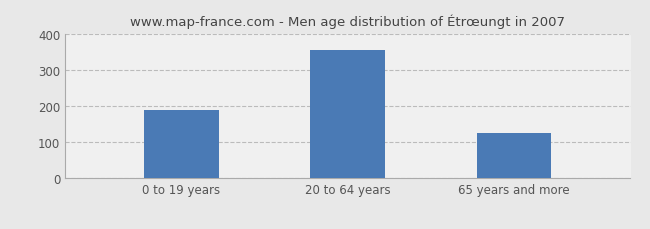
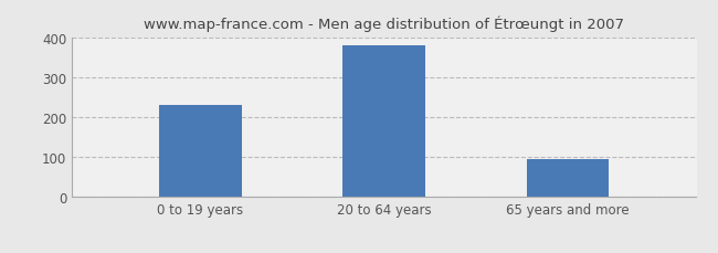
0 to 19 years: 190 -> 230
20 to 64 years: 355 -> 380
65 years and more: 125 -> 96
